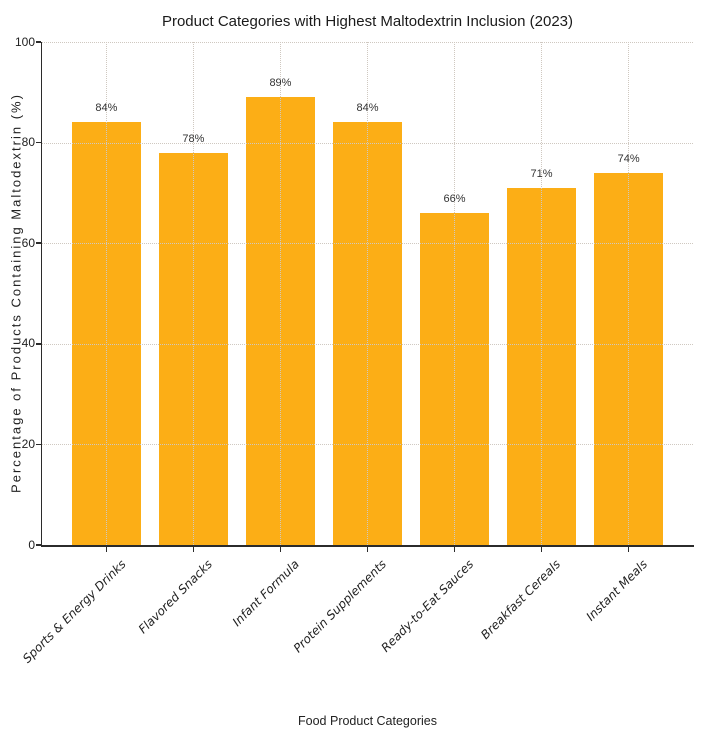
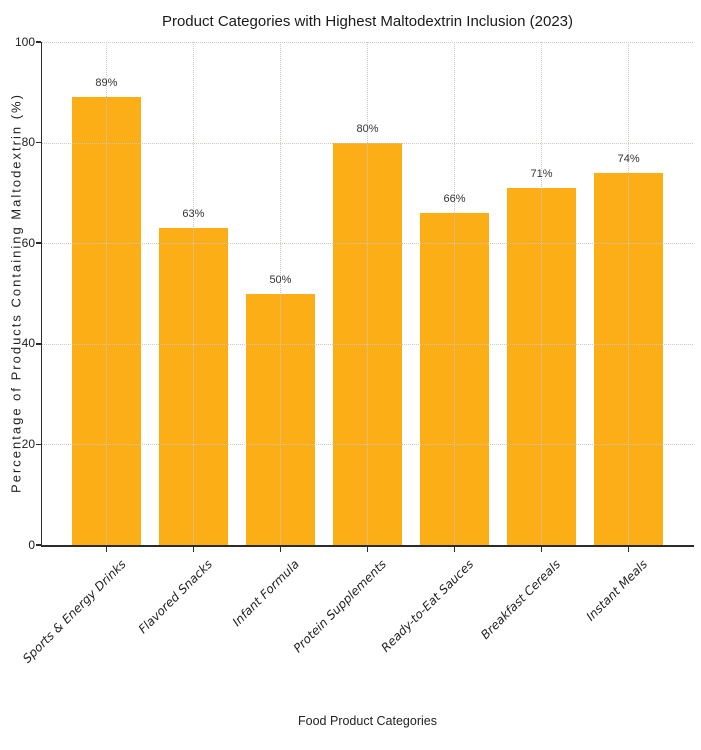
Sports & Energy Drinks: 84% -> 89%
Flavored Snacks: 78% -> 63%
Infant Formula: 89% -> 50%
Protein Supplements: 84% -> 80%
